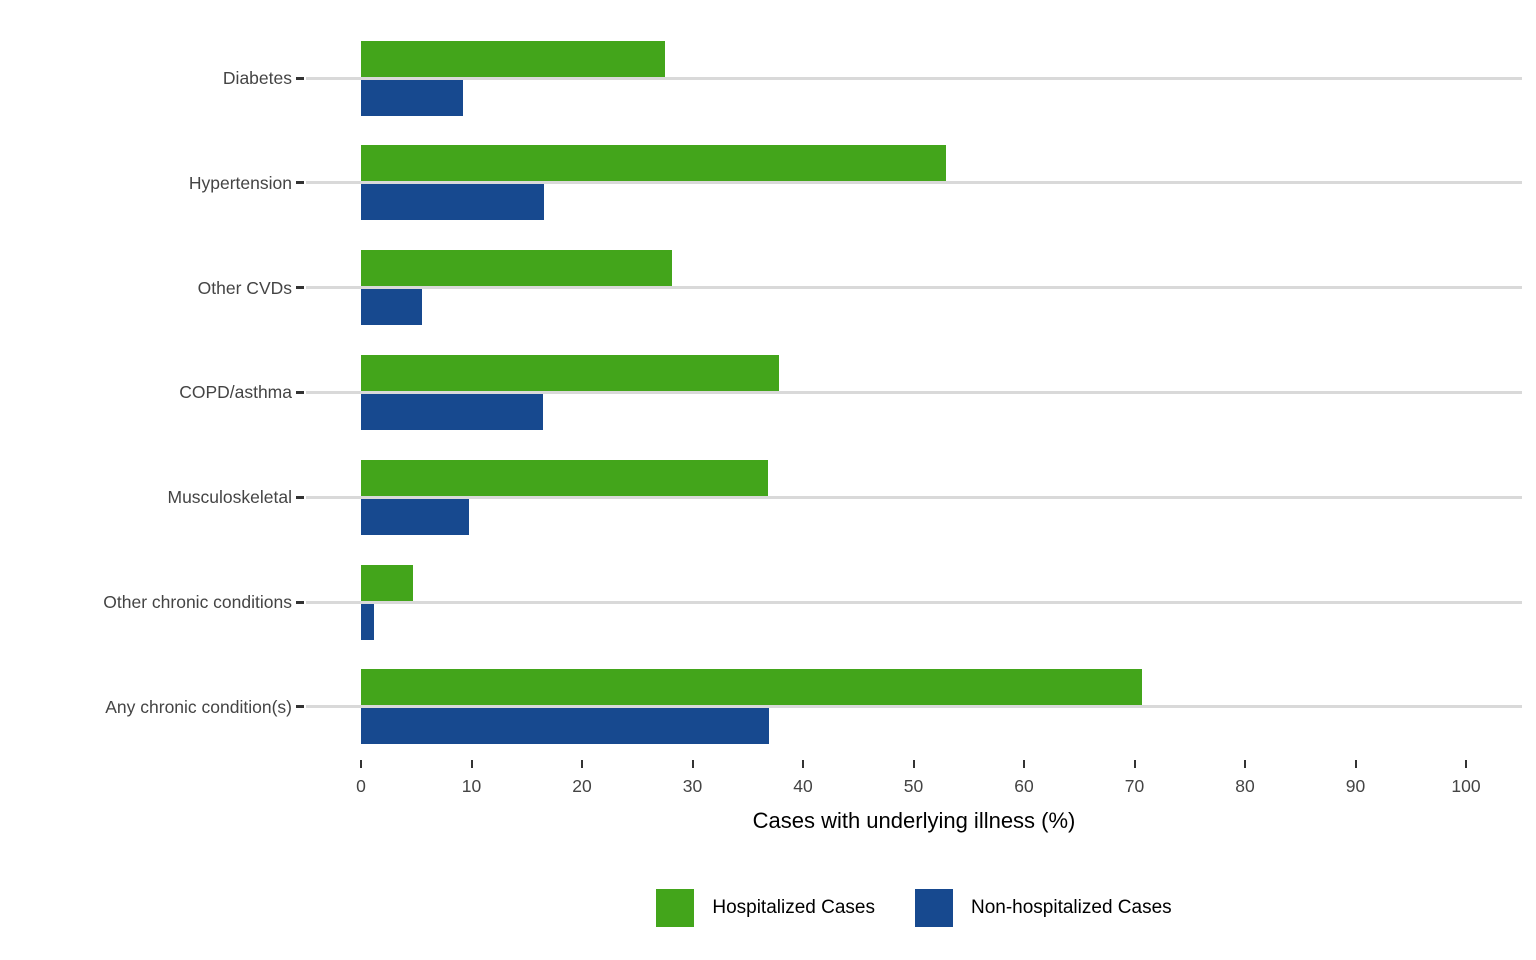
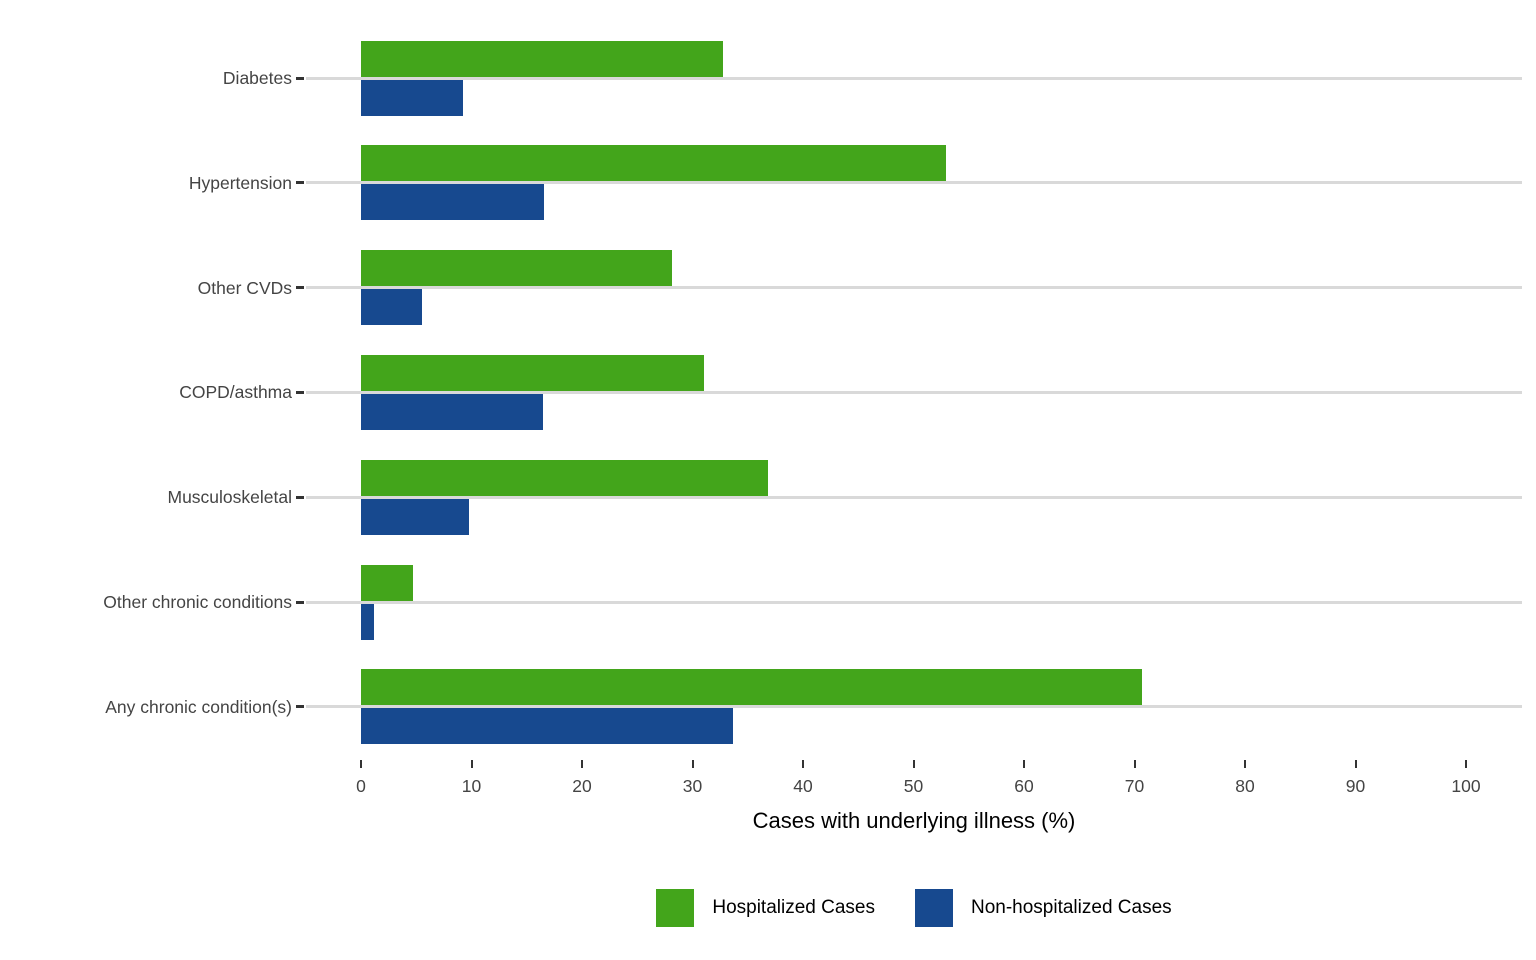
Hospitalized Cases/Diabetes: 27.5 -> 32.8
Hospitalized Cases/COPD/asthma: 37.8 -> 31.0
Non-hospitalized Cases/Any chronic condition(s): 36.9 -> 33.7
